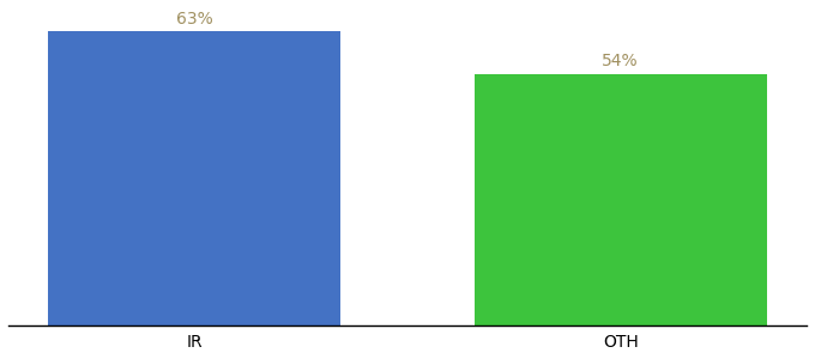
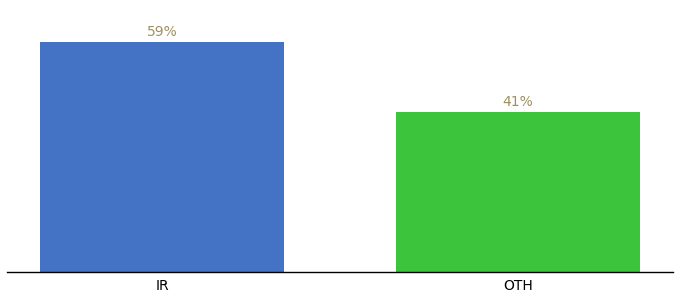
IR: 63% -> 59%
OTH: 54% -> 41%
